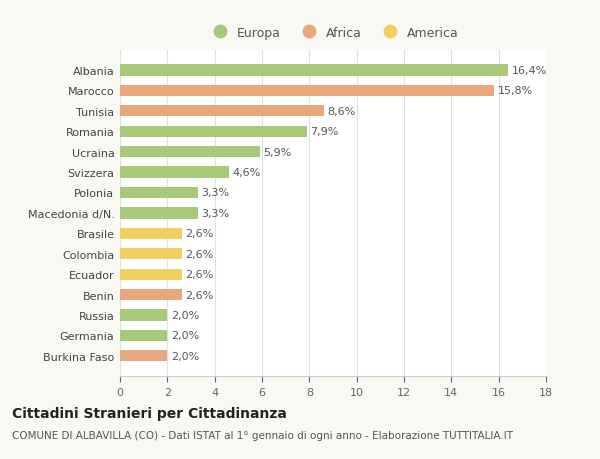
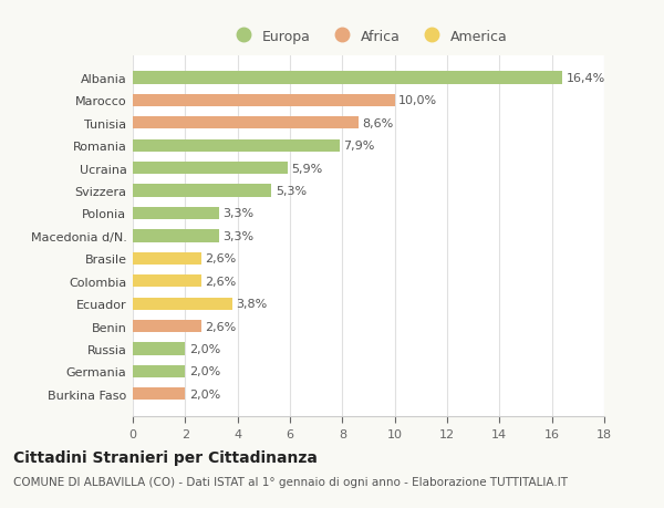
Marocco: 15,8% -> 10,0%
Svizzera: 4,6% -> 5,3%
Ecuador: 2,6% -> 3,8%
